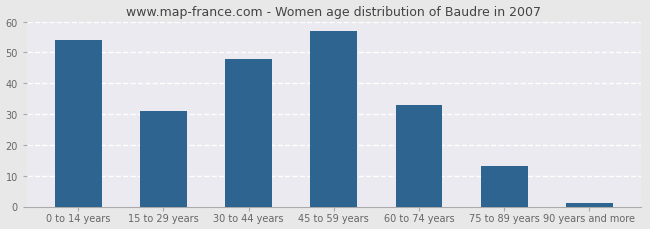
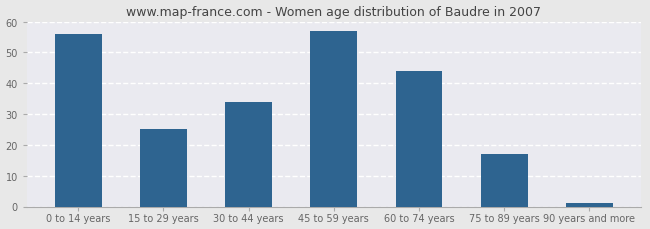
0 to 14 years: 54 -> 56
15 to 29 years: 31 -> 25
30 to 44 years: 48 -> 34
60 to 74 years: 33 -> 44
75 to 89 years: 13 -> 17
